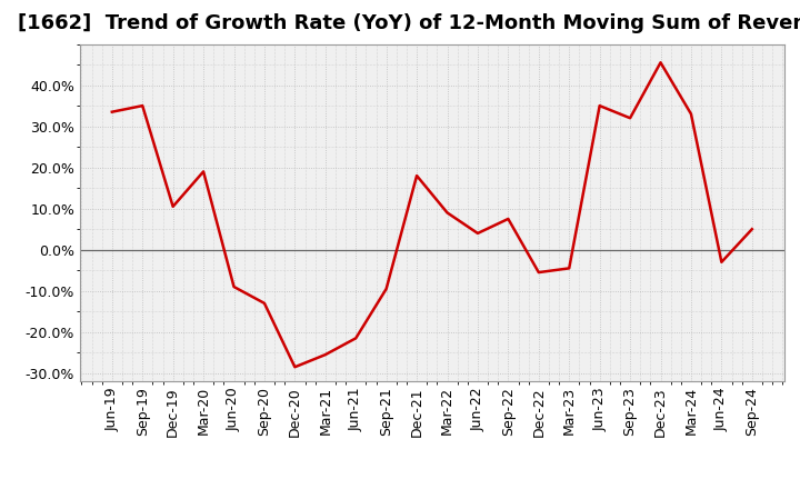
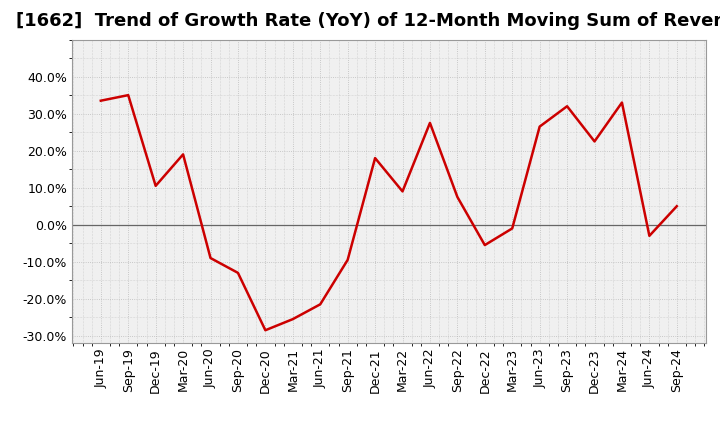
Jun-22: 4.0% -> 27.5%
Mar-23: -4.5% -> -1.0%
Jun-23: 35.0% -> 26.5%
Dec-23: 45.5% -> 22.5%
